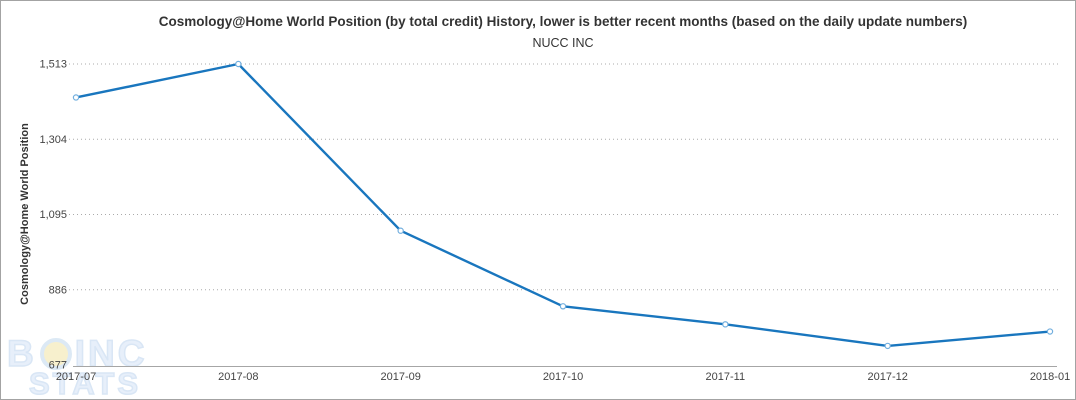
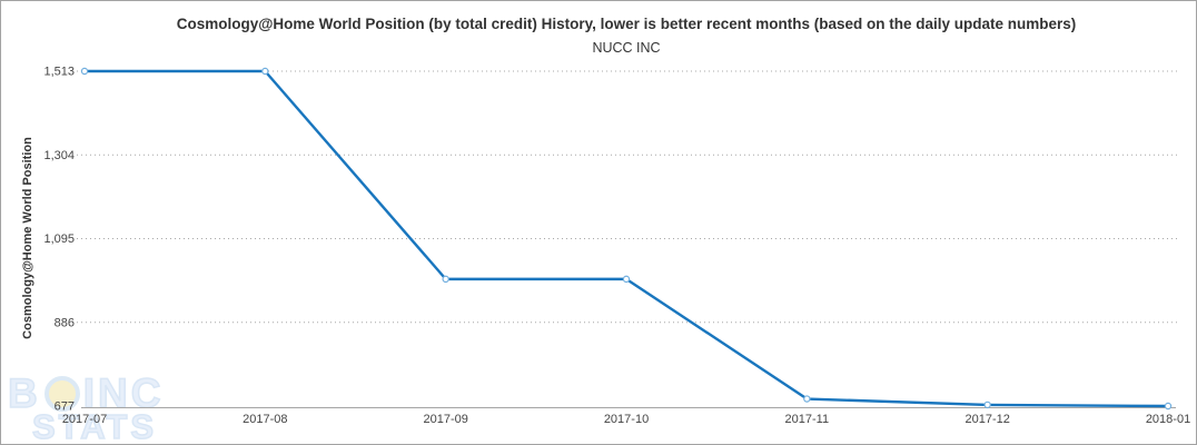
2017-07: 1420 -> 1510
2017-09: 1050 -> 990
2017-10: 840 -> 990
2017-11: 790 -> 700
2017-12: 730 -> 680
2018-01: 770 -> 680
